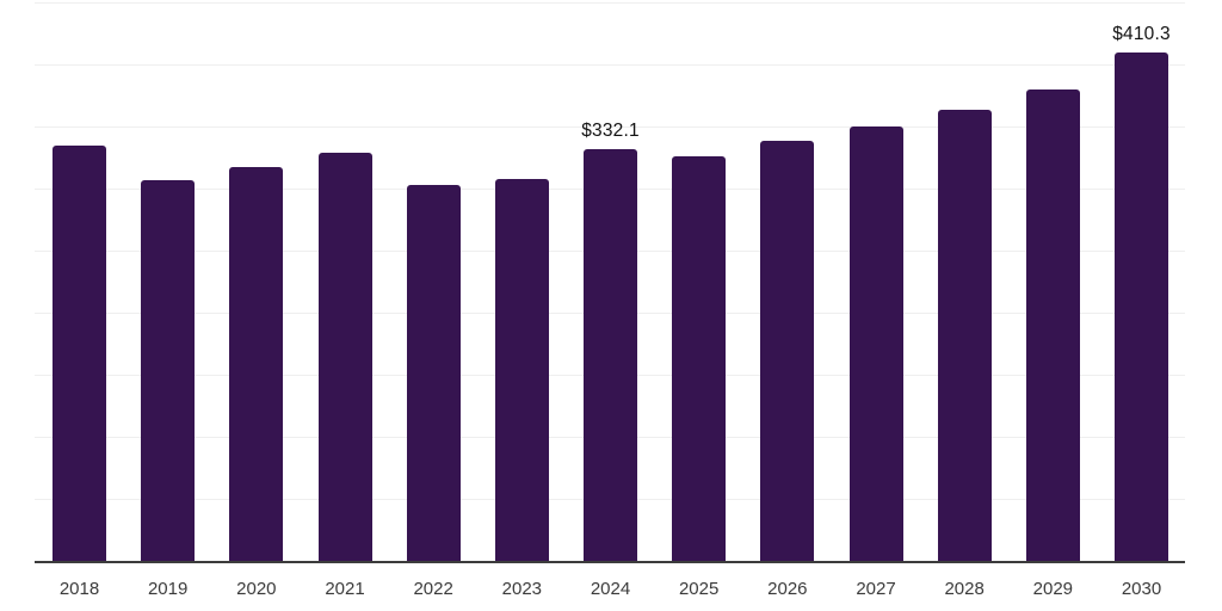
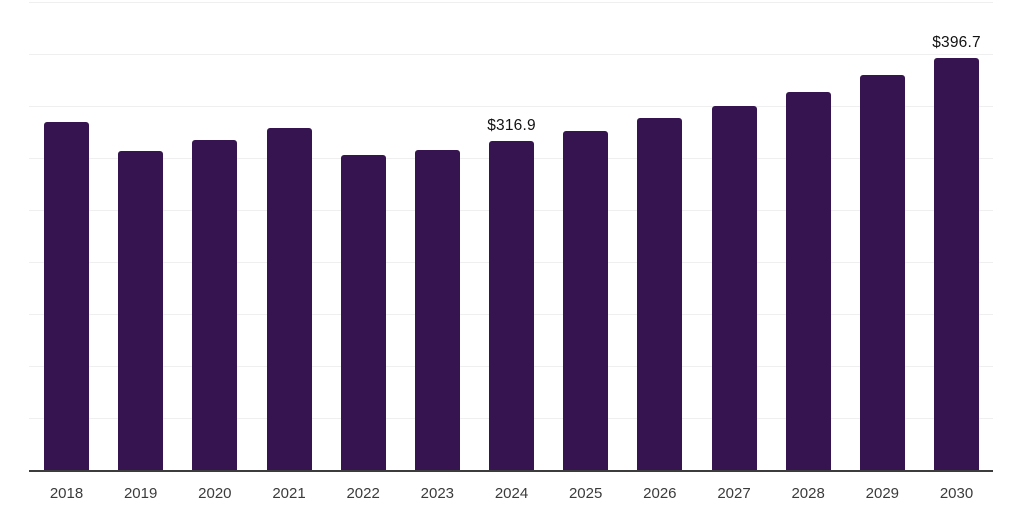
2024: $332.1 -> $316.9
2030: $410.3 -> $396.7
